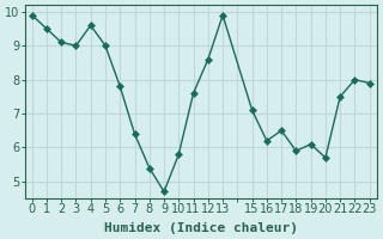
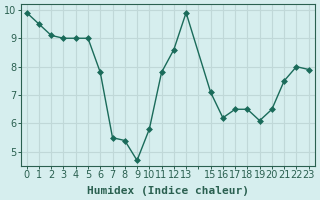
4: 9.6 -> 9.0
7: 6.4 -> 5.5
11: 7.6 -> 7.8
18: 5.9 -> 6.5
20: 5.7 -> 6.5
